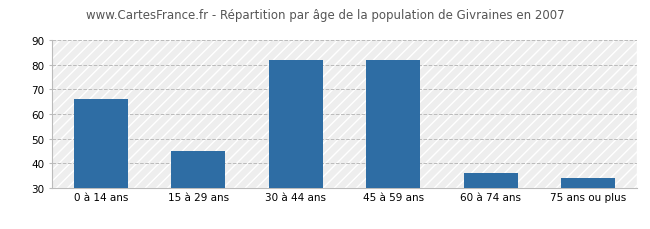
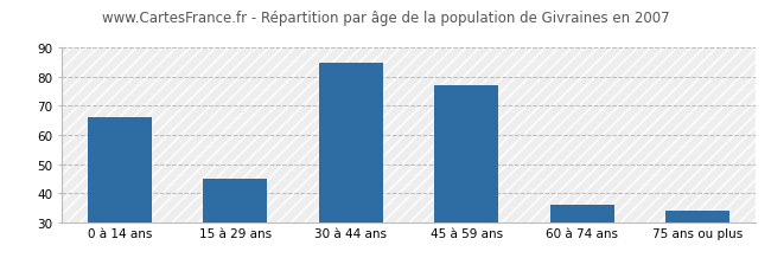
30 à 44 ans: 82 -> 85
45 à 59 ans: 82 -> 77
